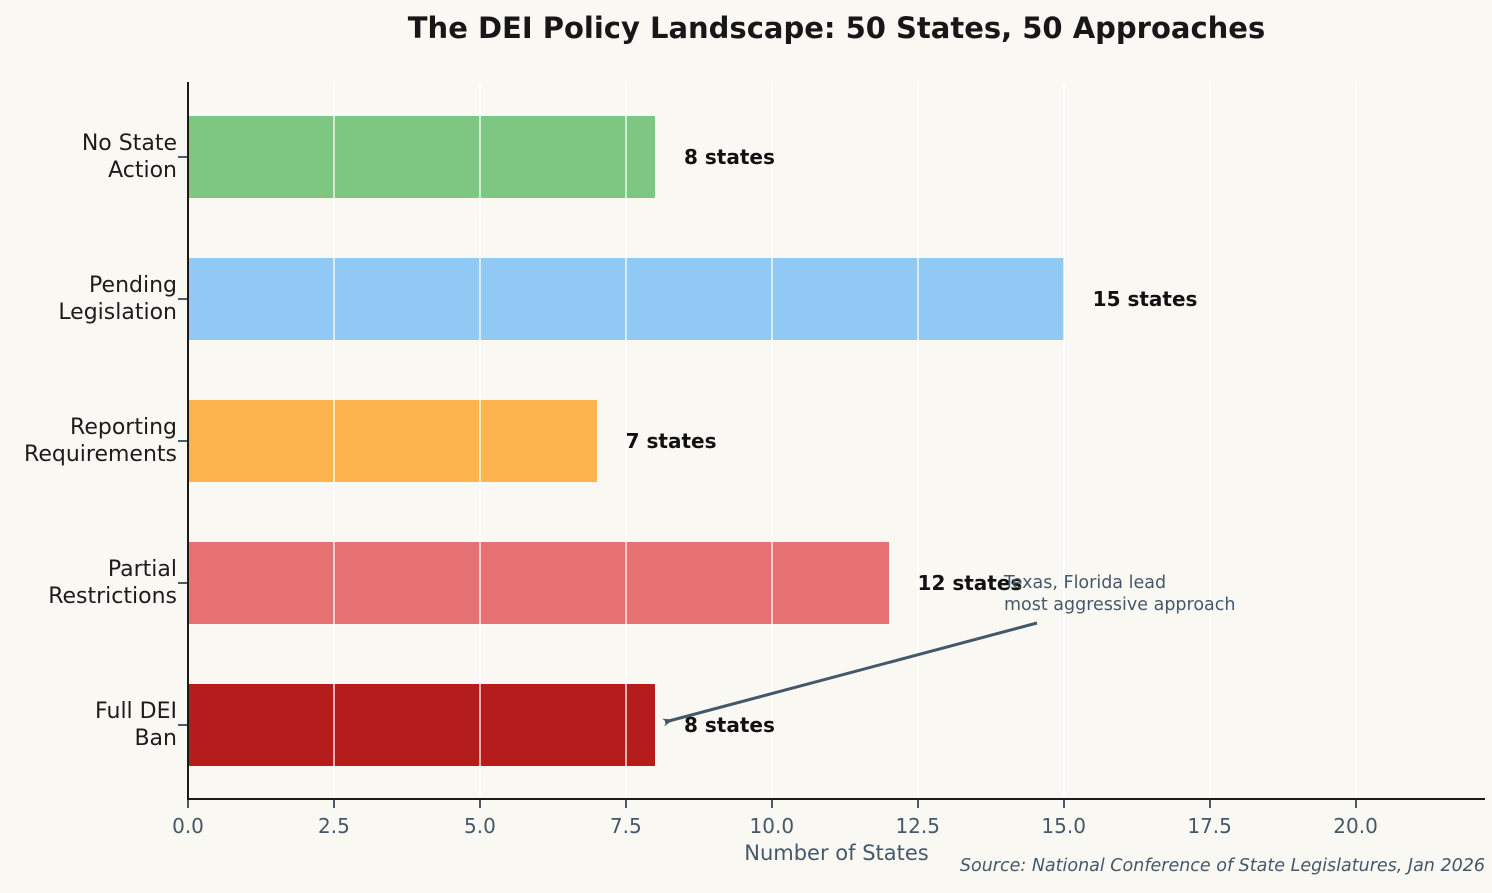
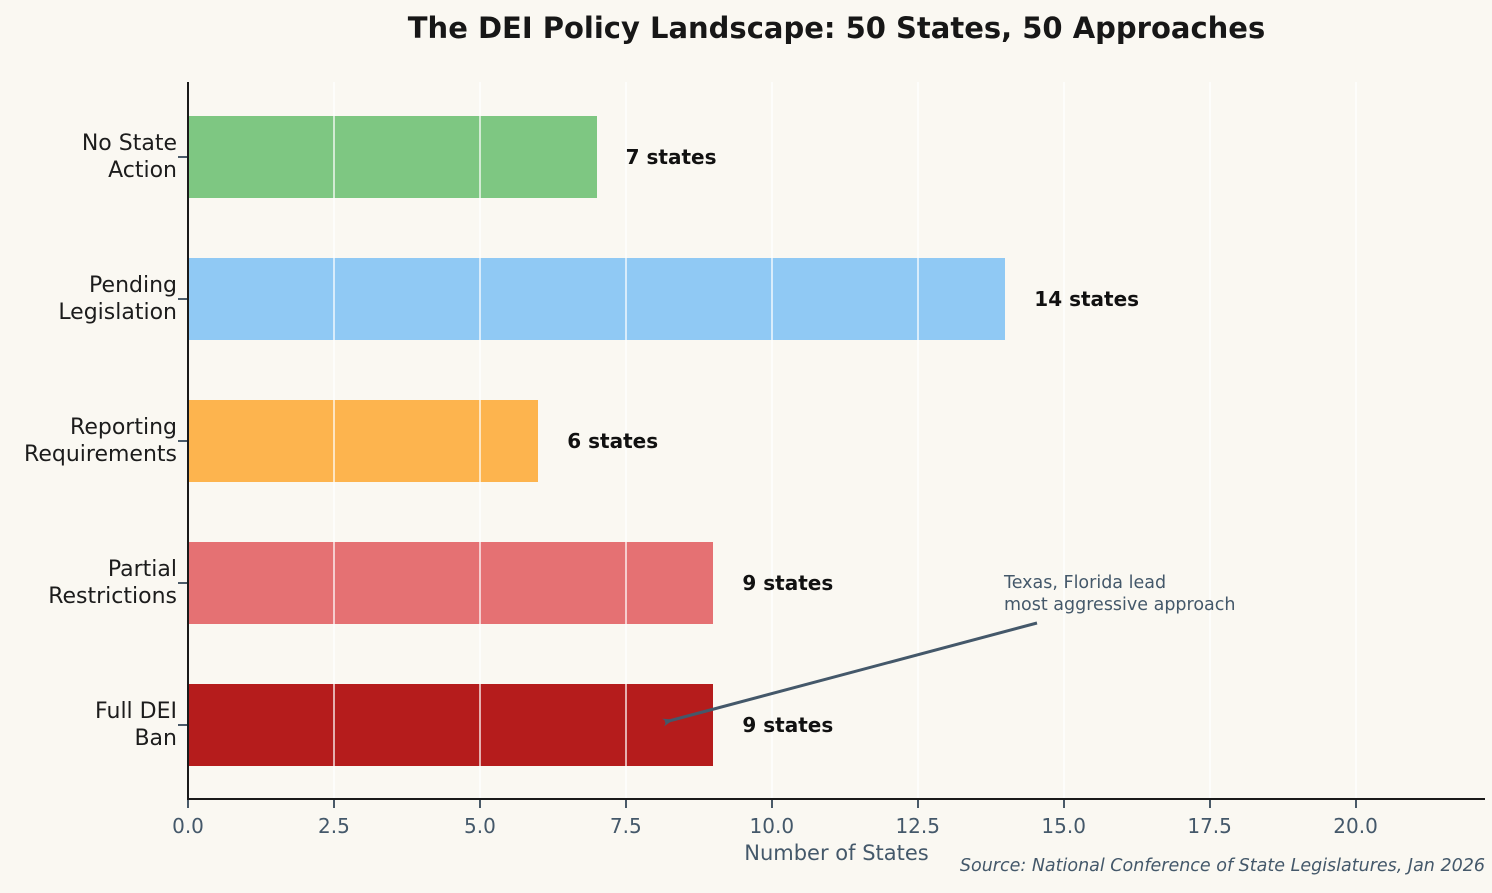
No State Action: 8 -> 7
Pending Legislation: 15 -> 14
Reporting Requirements: 7 -> 6
Partial Restrictions: 12 -> 9
Full DEI Ban: 8 -> 9
